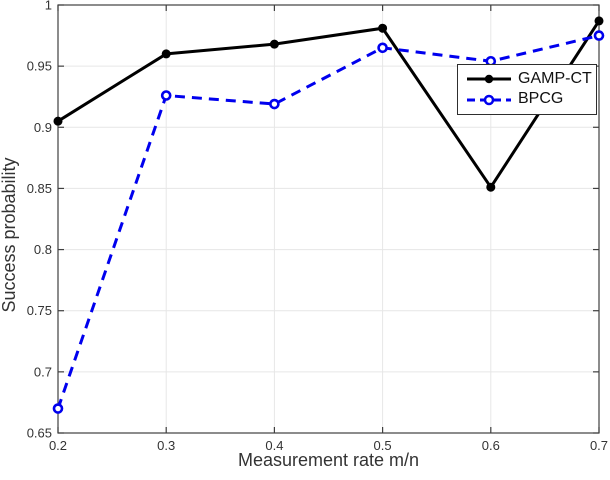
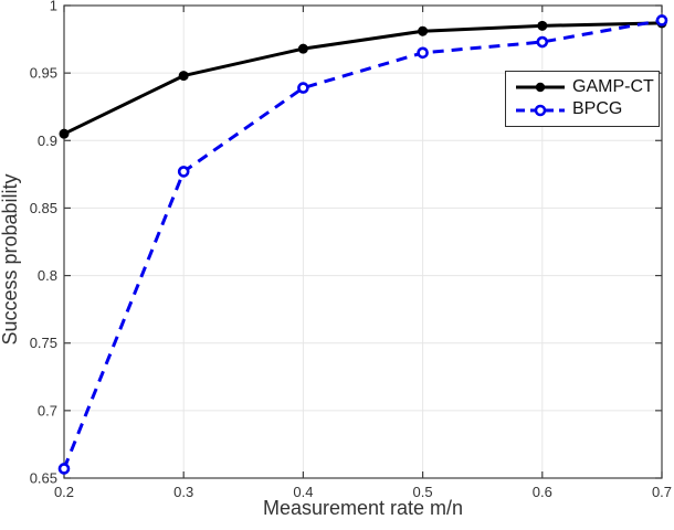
BPCG/0.2: 0.670 -> 0.657
GAMP-CT/0.3: 0.960 -> 0.948
BPCG/0.3: 0.926 -> 0.877
BPCG/0.4: 0.919 -> 0.939
GAMP-CT/0.6: 0.851 -> 0.985
BPCG/0.6: 0.954 -> 0.973
BPCG/0.7: 0.975 -> 0.989
